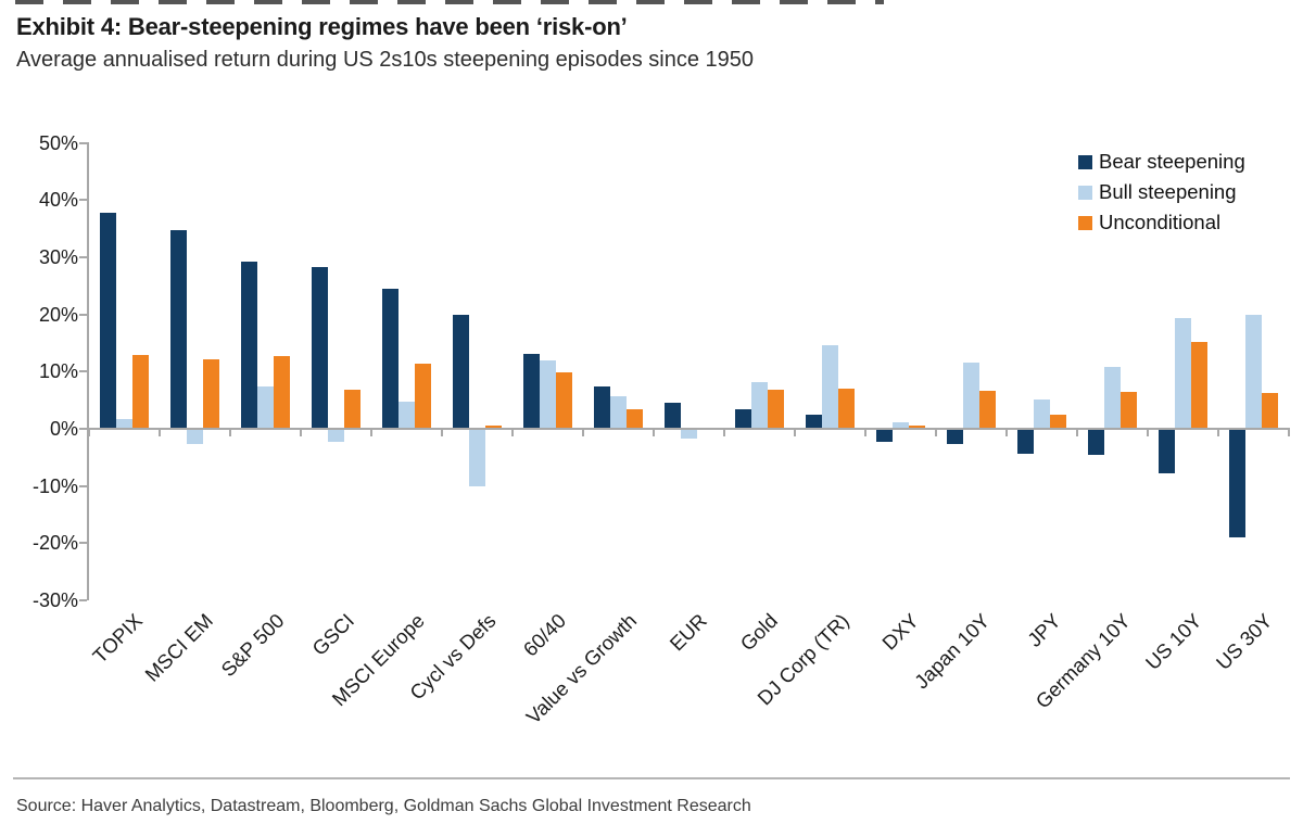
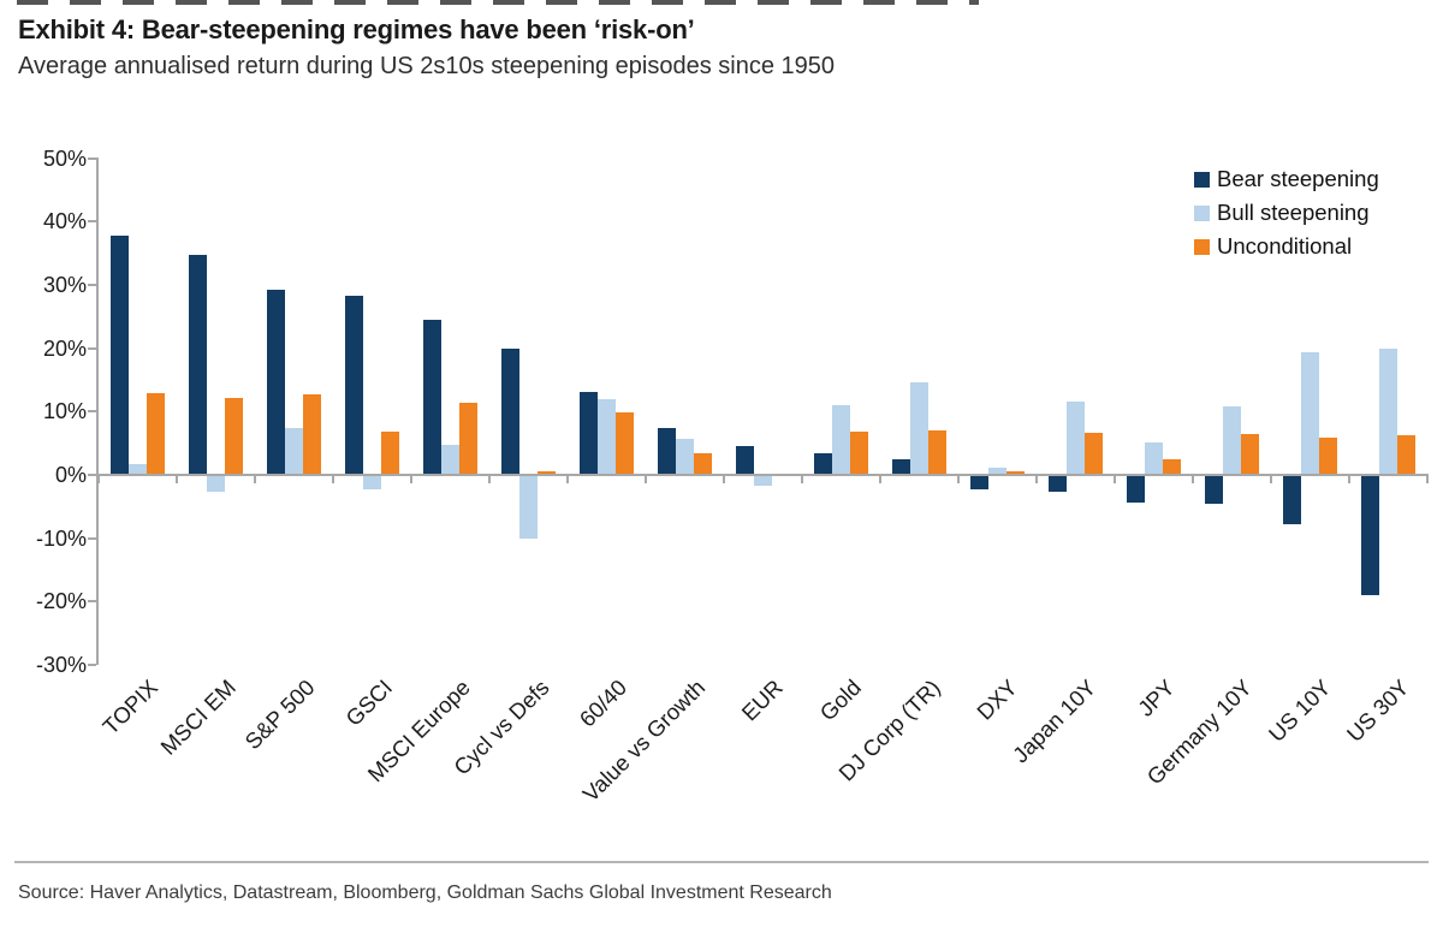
Bull steepening/Gold: 8% -> 11%
Unconditional/US 10Y: 15% -> 6%
